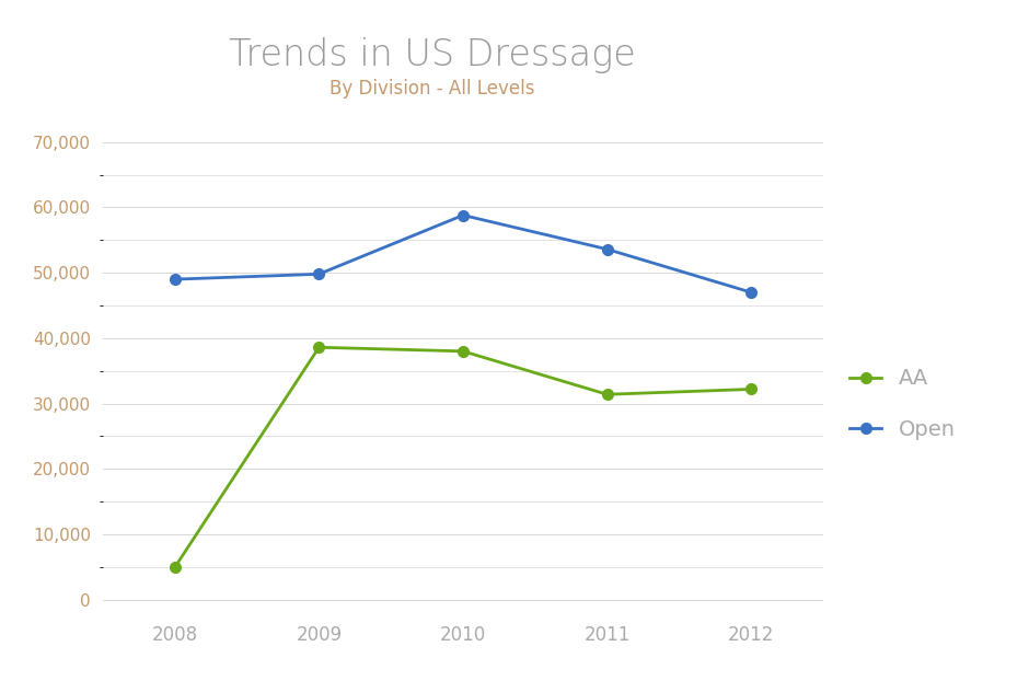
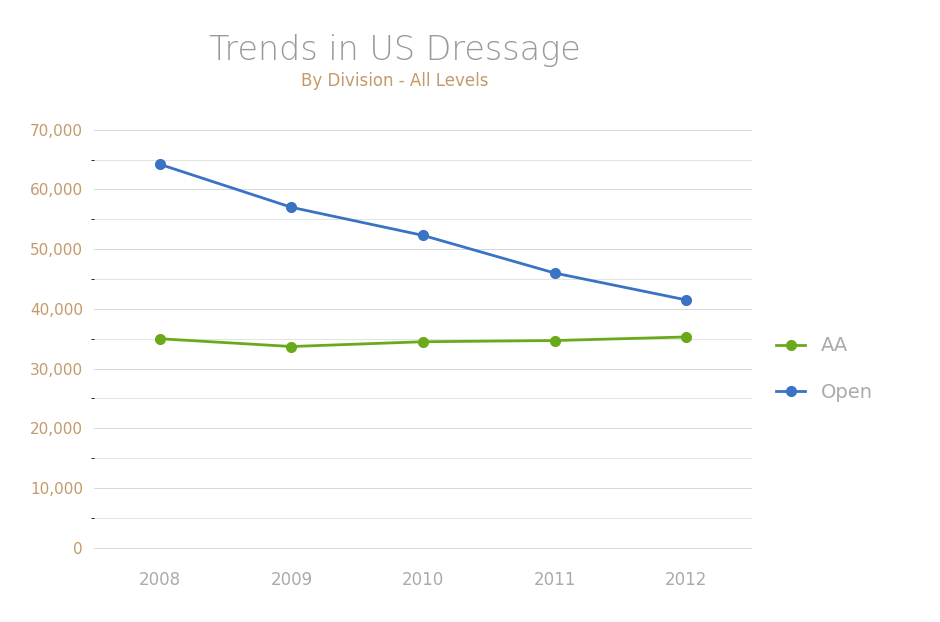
AA/2008: 5,000 -> 35,000
Open/2008: 49,000 -> 64,200
AA/2009: 38,600 -> 33,700
Open/2009: 49,800 -> 57,000
AA/2010: 38,000 -> 34,500
Open/2010: 58,800 -> 52,300
AA/2011: 31,400 -> 34,700
Open/2011: 53,600 -> 46,000
AA/2012: 32,200 -> 35,300
Open/2012: 47,000 -> 41,500
